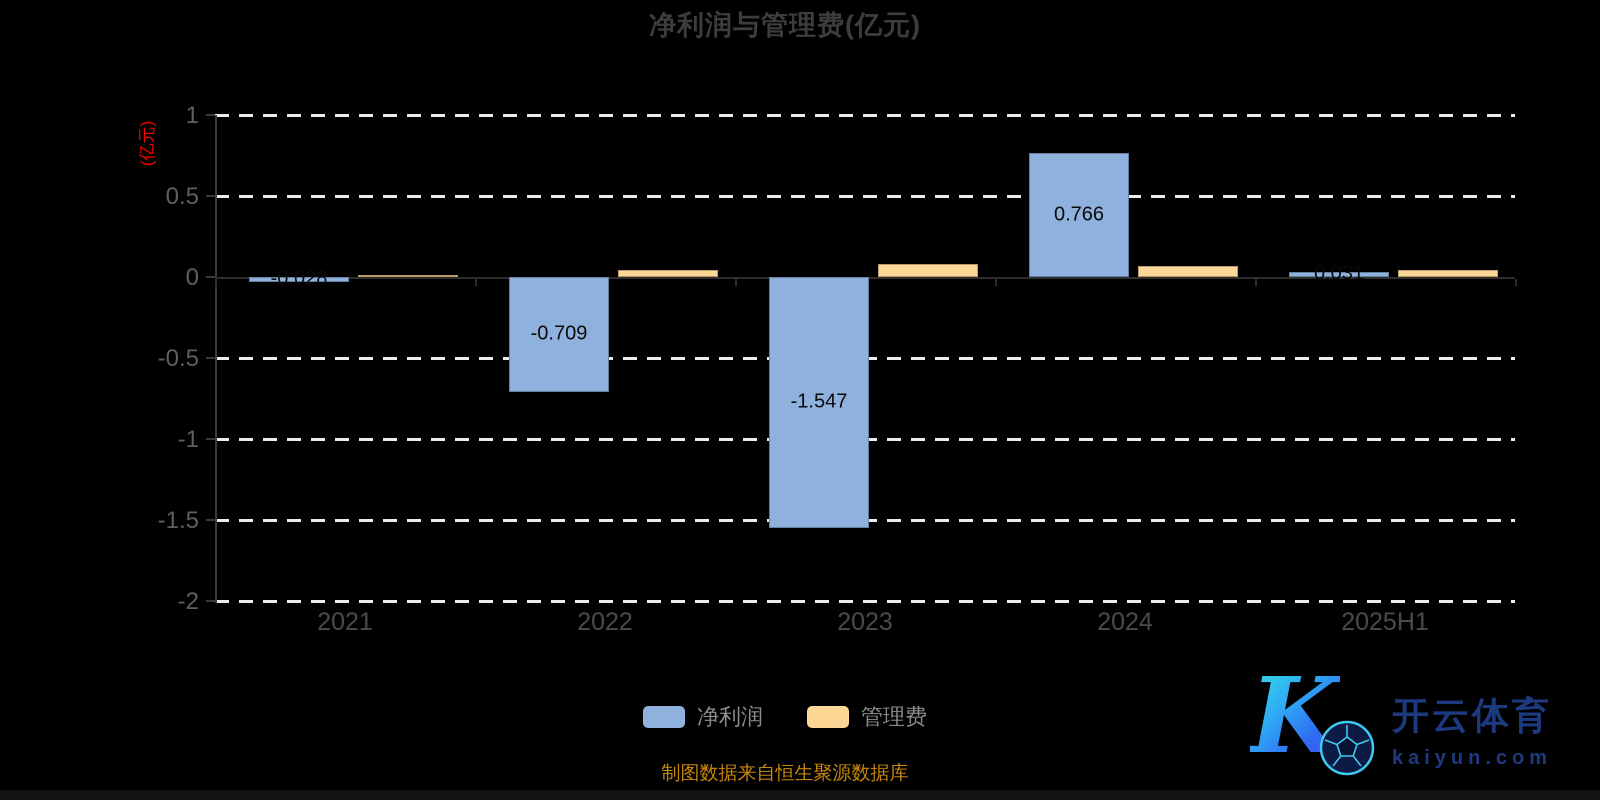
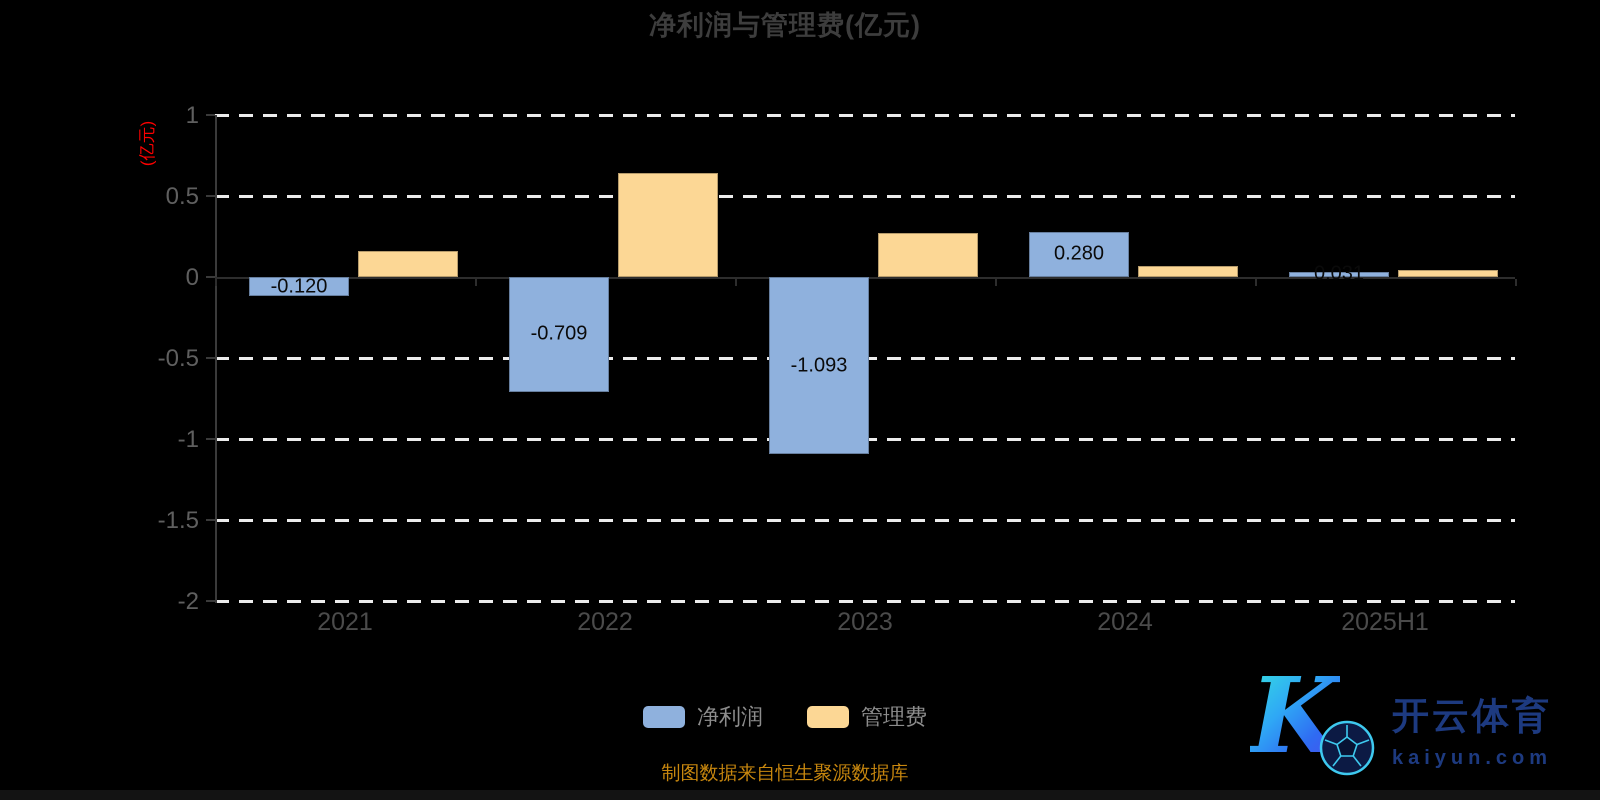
净利润/2021: -0.028 -> -0.120
管理费/2021: 0.01 -> 0.16
管理费/2022: 0.04 -> 0.64
净利润/2023: -1.547 -> -1.093
管理费/2023: 0.08 -> 0.27
净利润/2024: 0.766 -> 0.280
